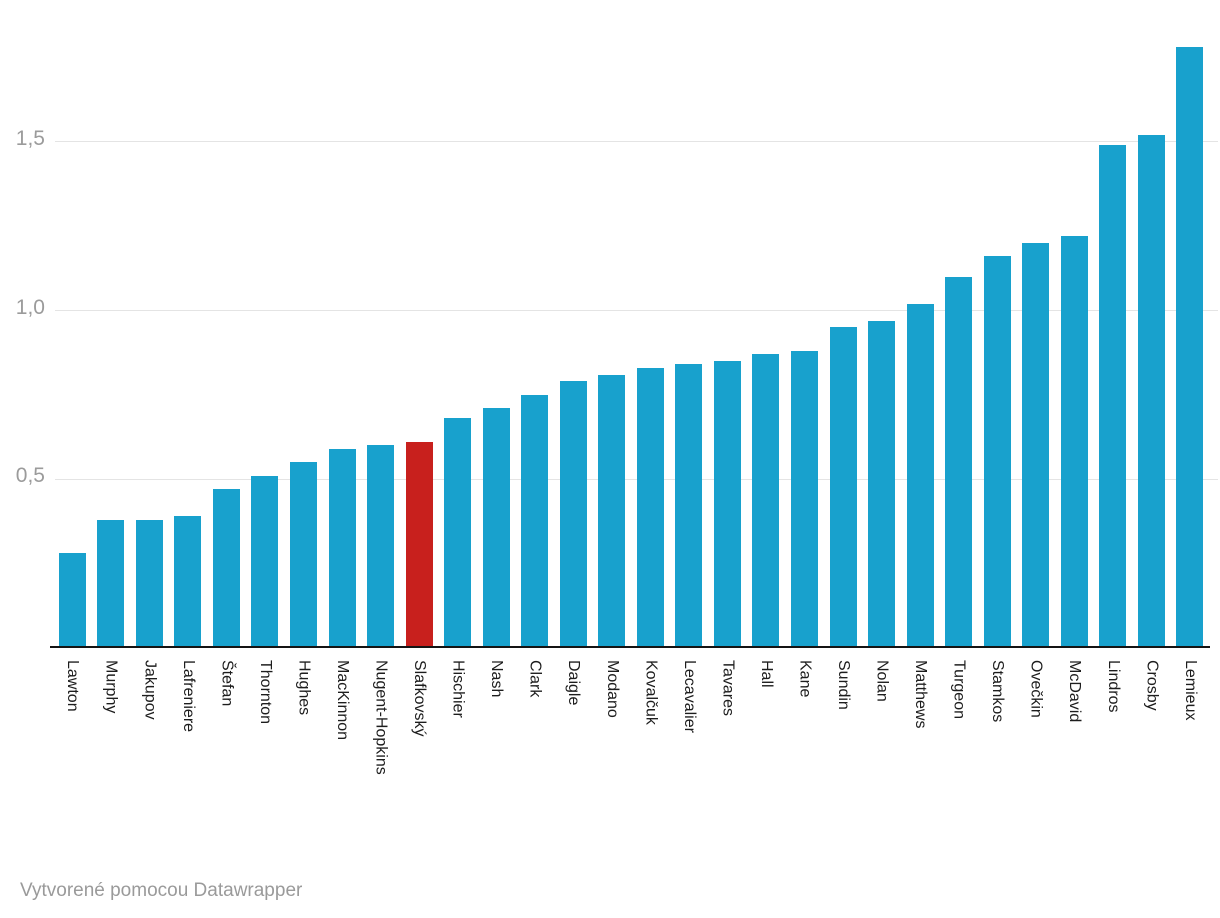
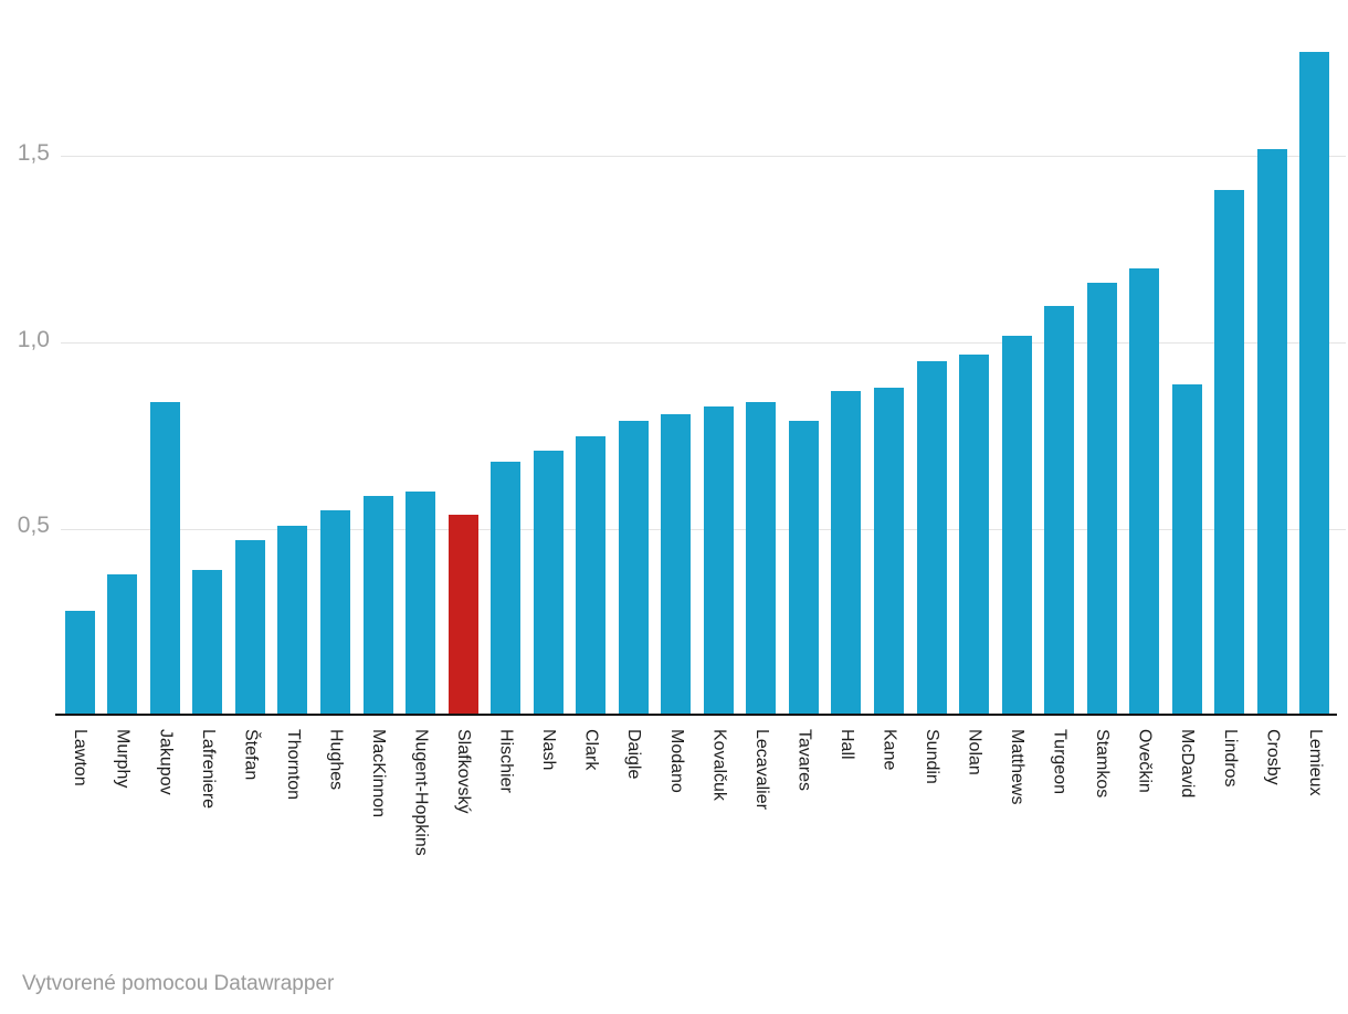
Jakupov: 0,38 -> 0,84
Slafkovský: 0,61 -> 0,54
Tavares: 0,85 -> 0,79
McDavid: 1,22 -> 0,89
Lindros: 1,49 -> 1,41
